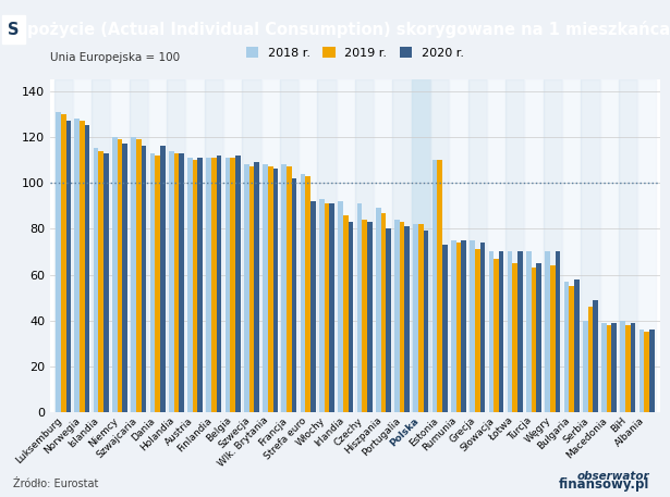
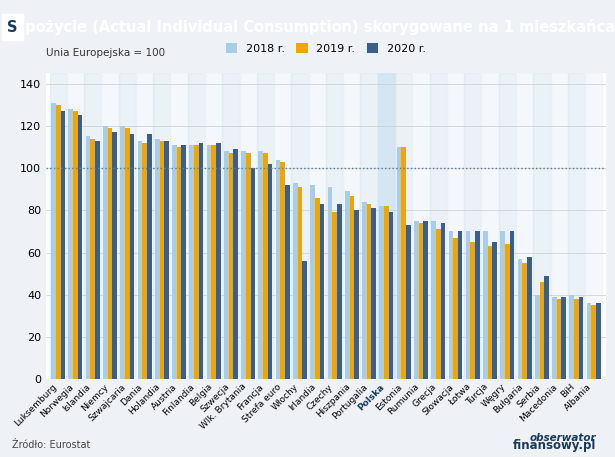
2020 r./Wlk. Brytania: 106 -> 100
2020 r./Włochy: 91 -> 56
2019 r./Czechy: 84 -> 79
